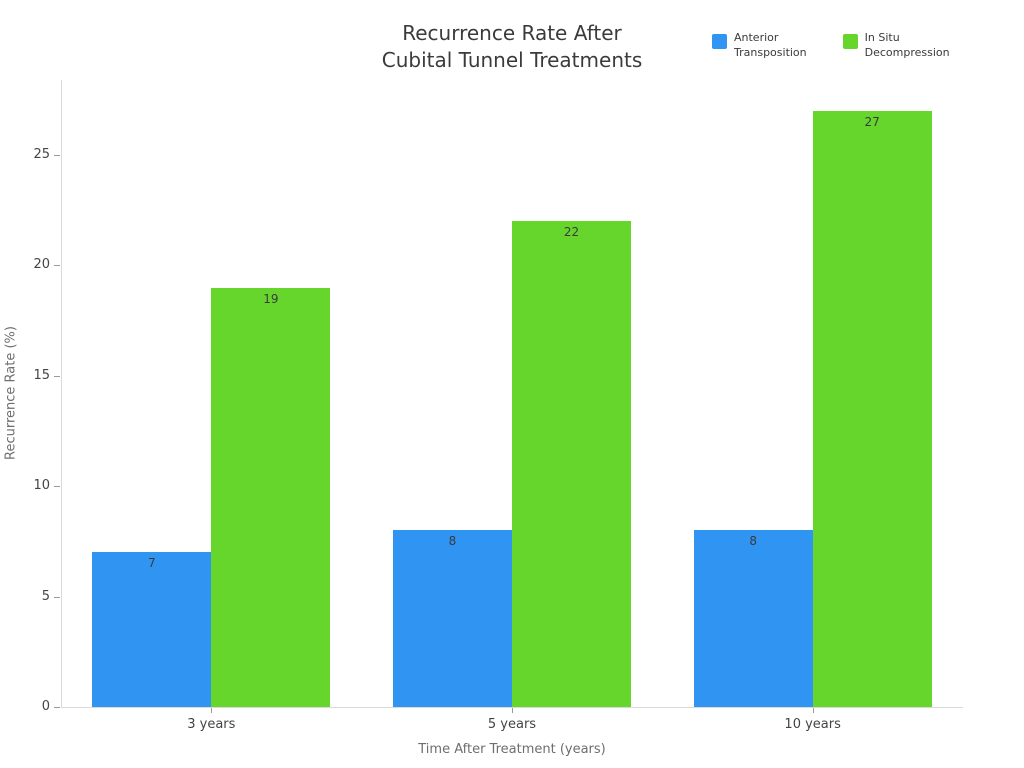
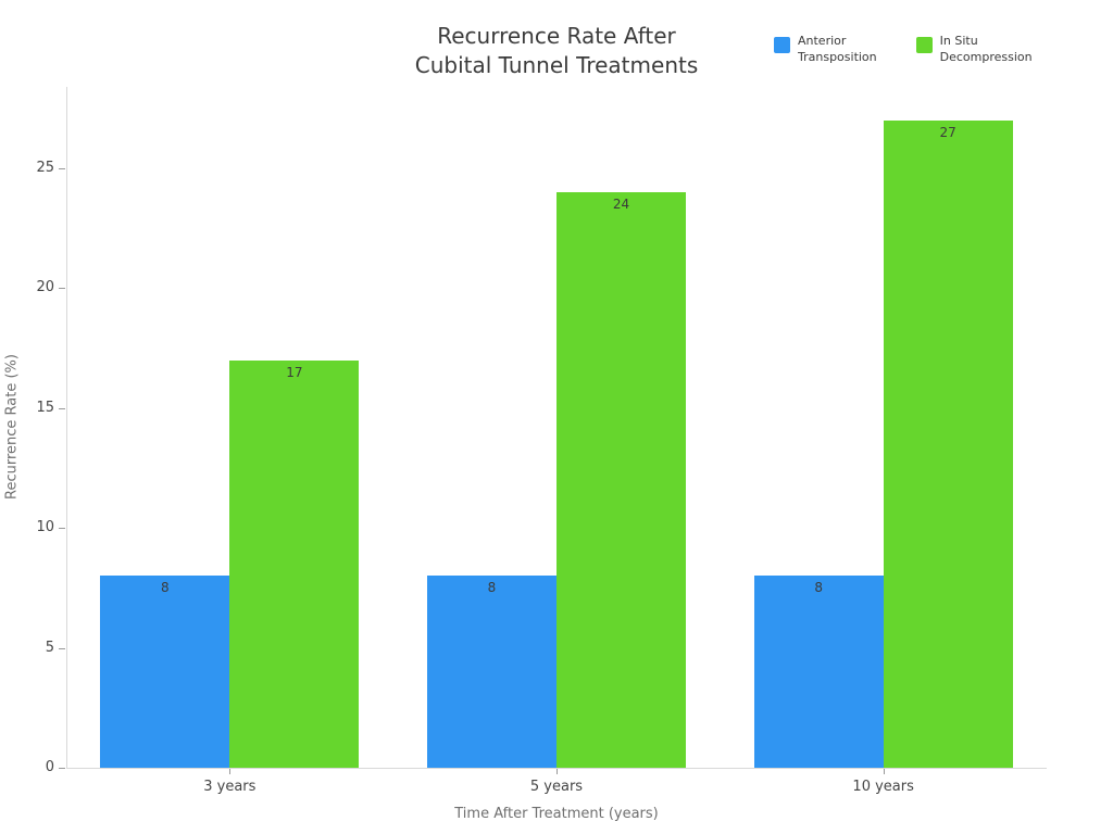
Anterior Transposition/3 years: 7 -> 8
In Situ Decompression/3 years: 19 -> 17
In Situ Decompression/5 years: 22 -> 24
